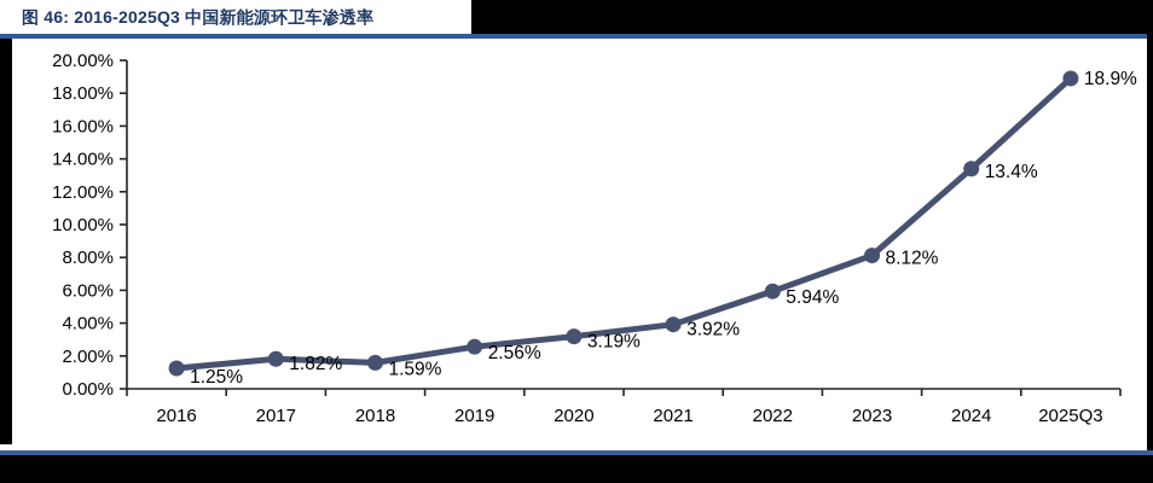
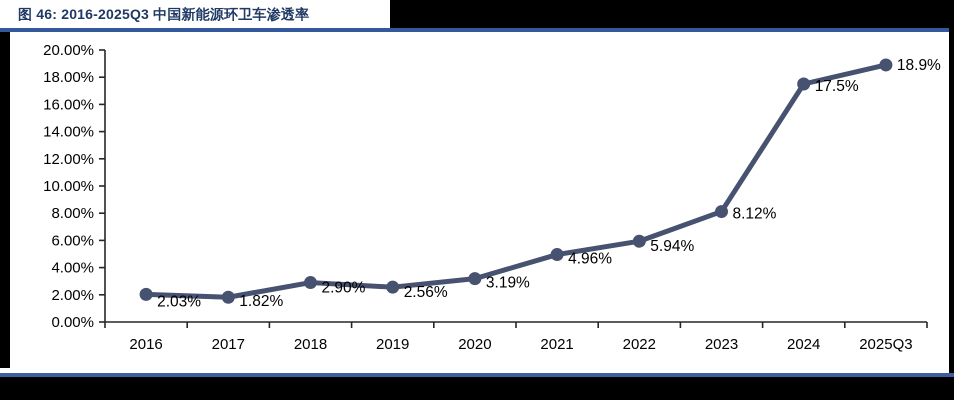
2016: 1.25% -> 2.03%
2018: 1.59% -> 2.90%
2021: 3.92% -> 4.96%
2024: 13.4% -> 17.5%
